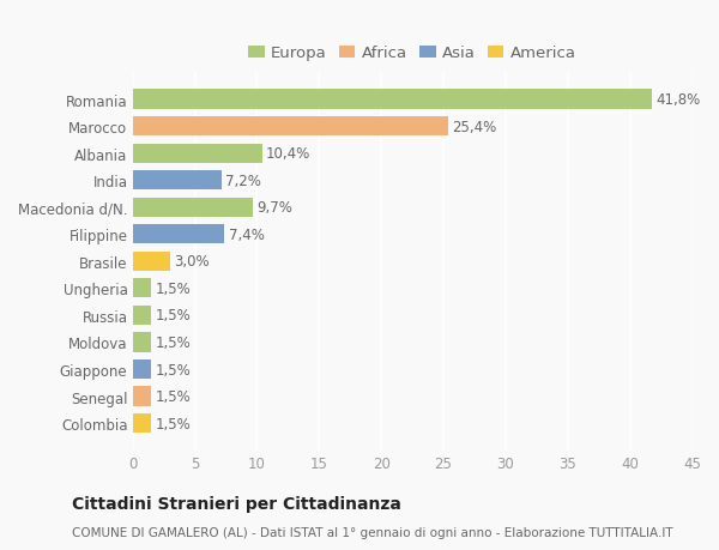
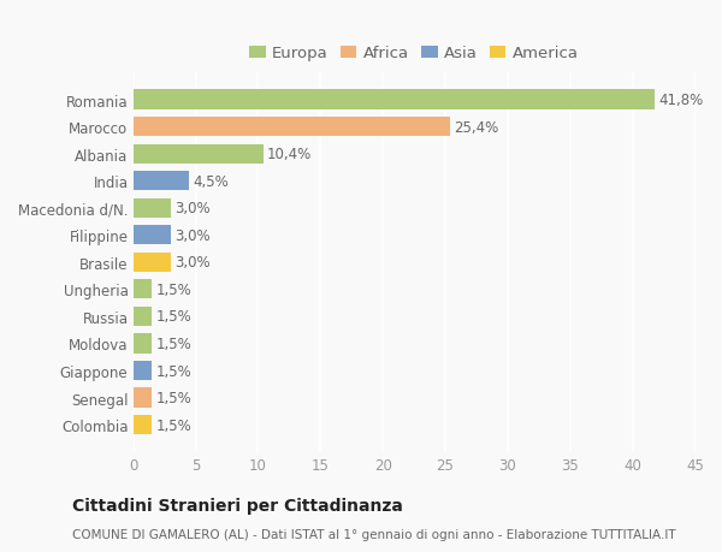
India: 7,2% -> 4,5%
Macedonia d/N.: 9,7% -> 3,0%
Filippine: 7,4% -> 3,0%
